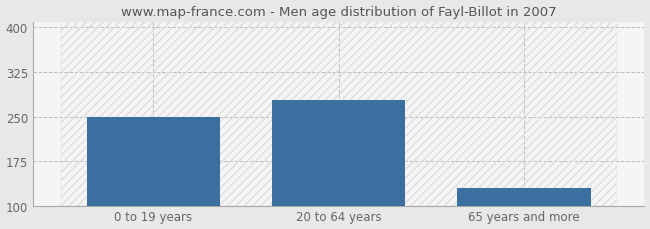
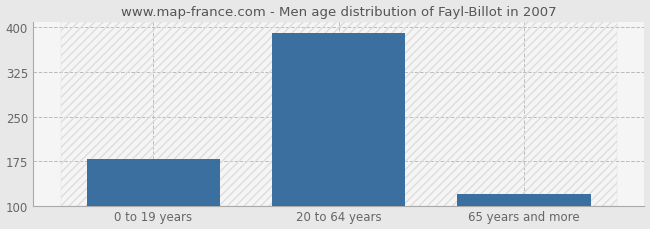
0 to 19 years: 250 -> 178
20 to 64 years: 278 -> 390
65 years and more: 130 -> 120
